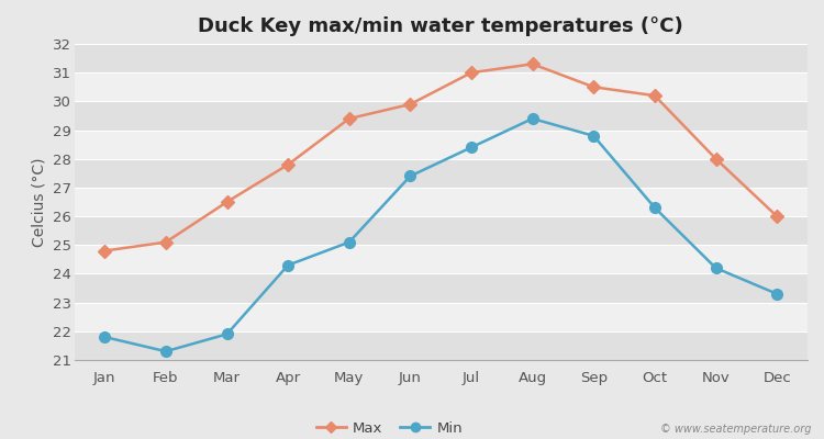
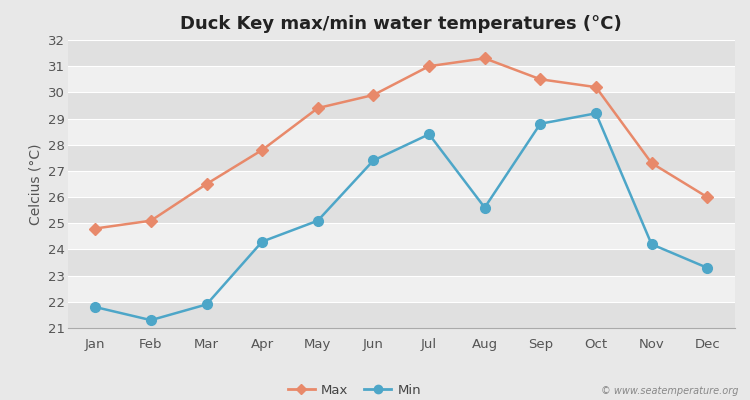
Min/Aug: 29.4 -> 25.6
Min/Oct: 26.3 -> 29.2
Max/Nov: 28.0 -> 27.3
